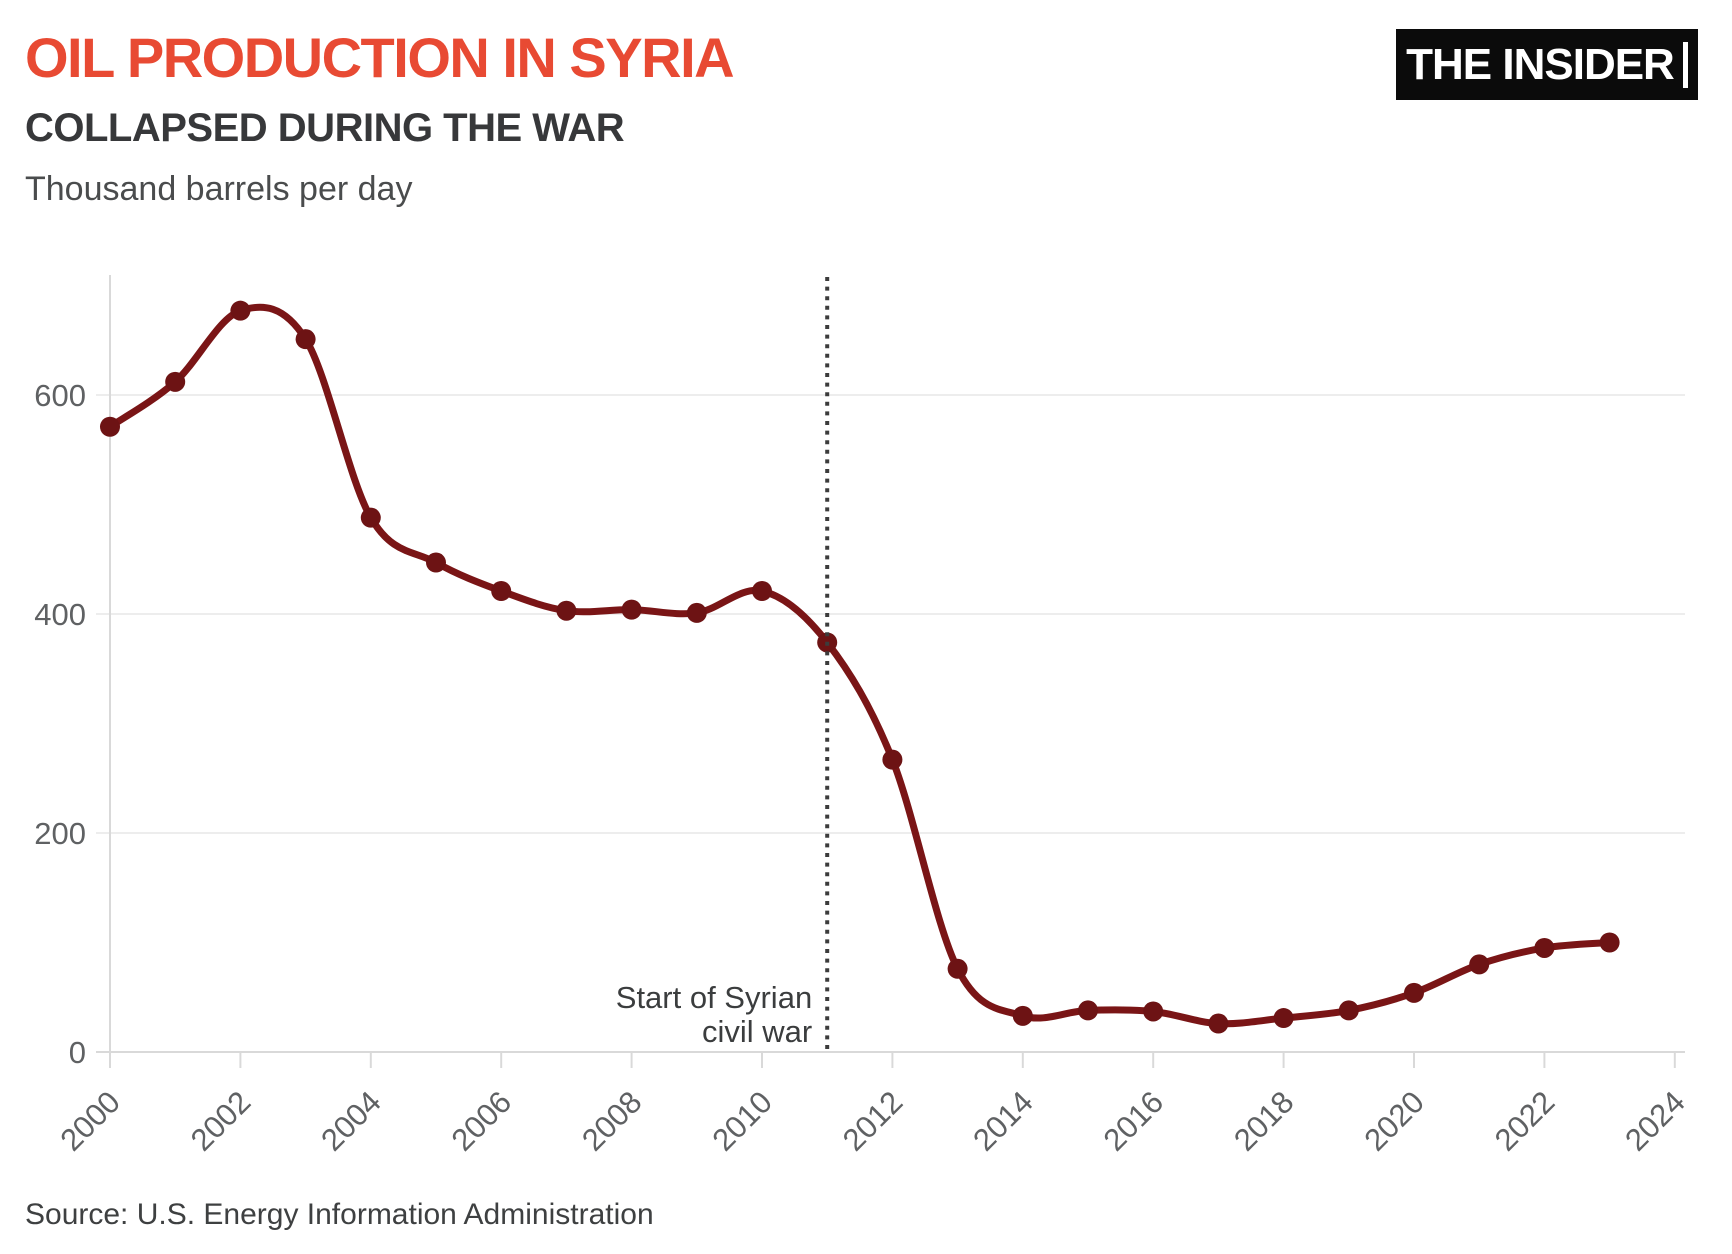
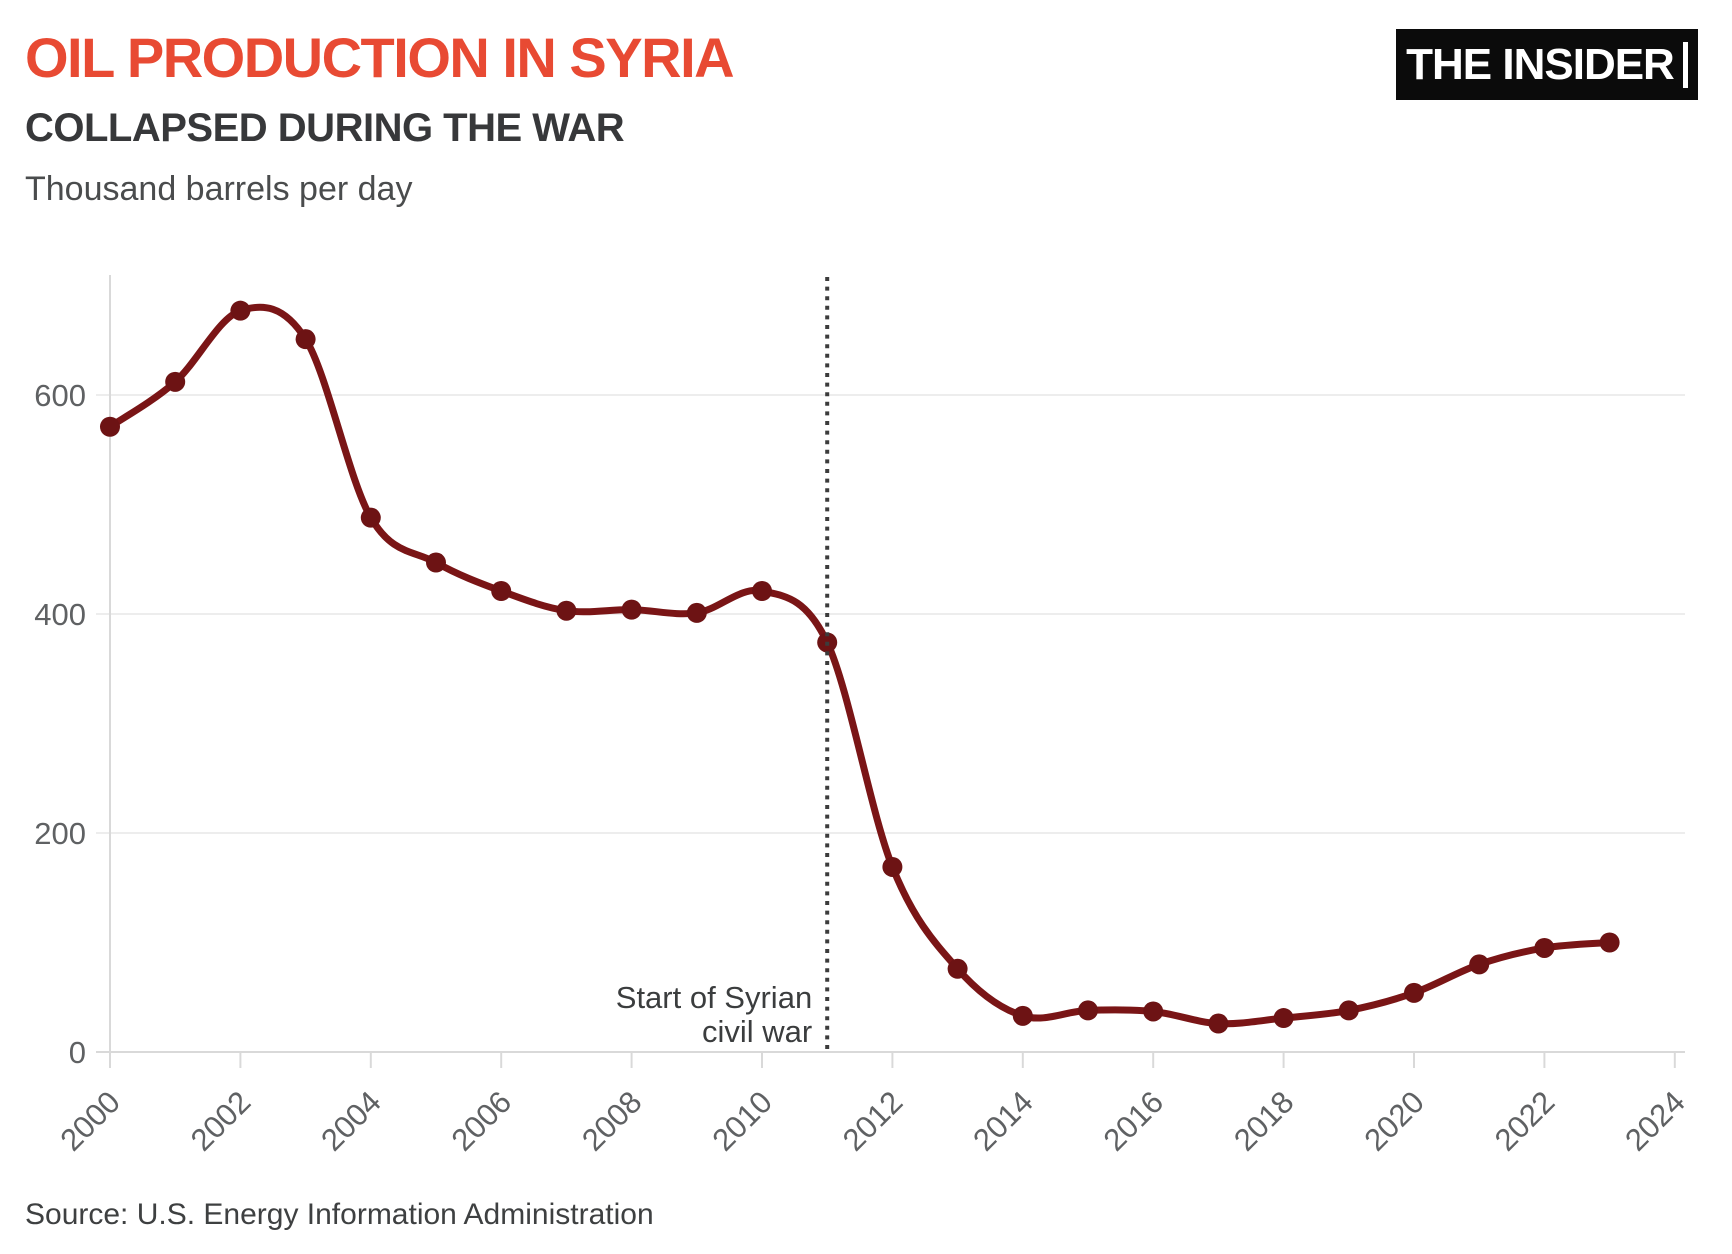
2012: 267 -> 169
